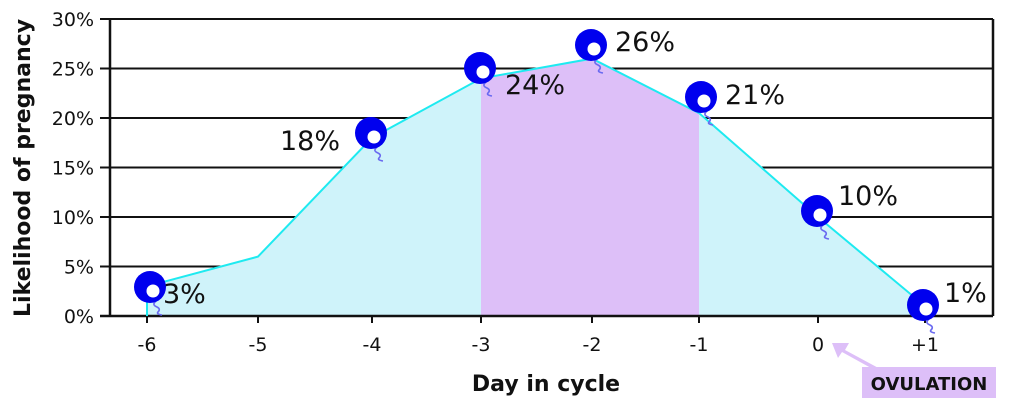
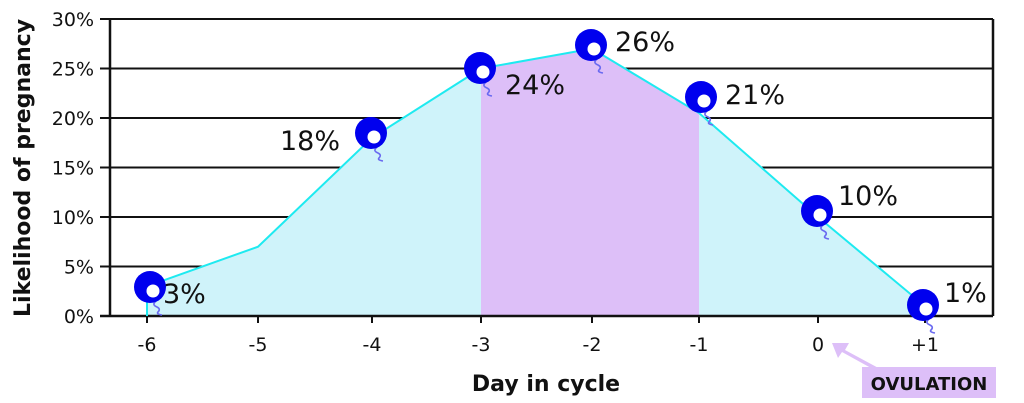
-5: 6% -> 7%
-3: 24% -> 25%
-2: 26% -> 27%
